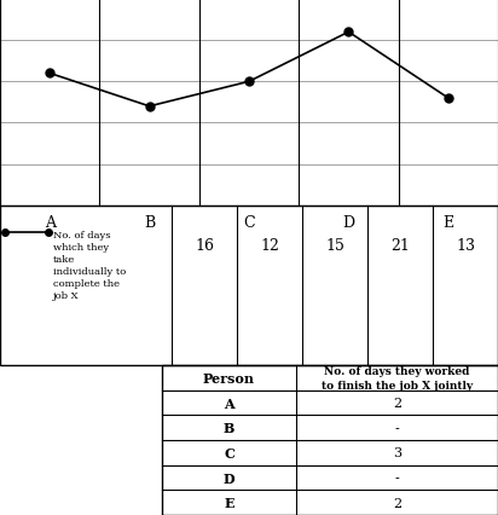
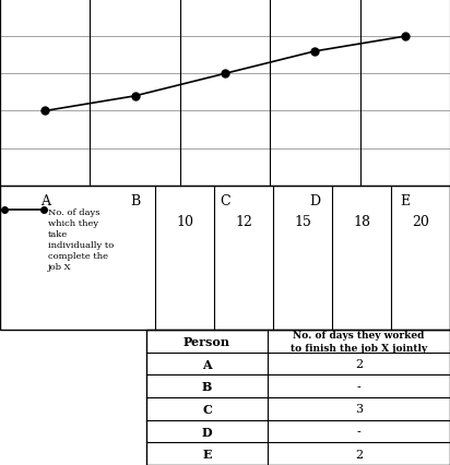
A: 16 -> 10
D: 21 -> 18
E: 13 -> 20
